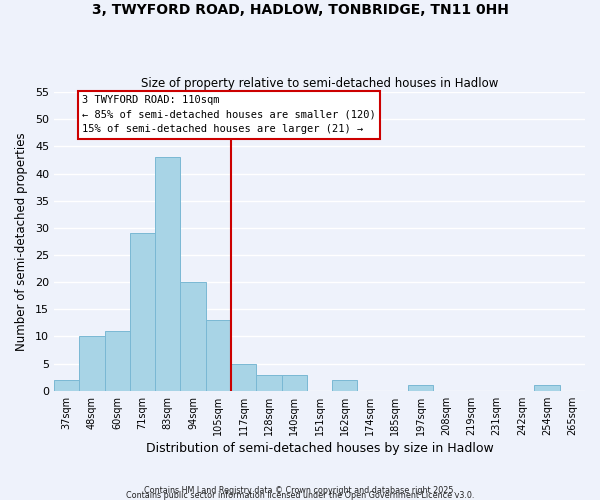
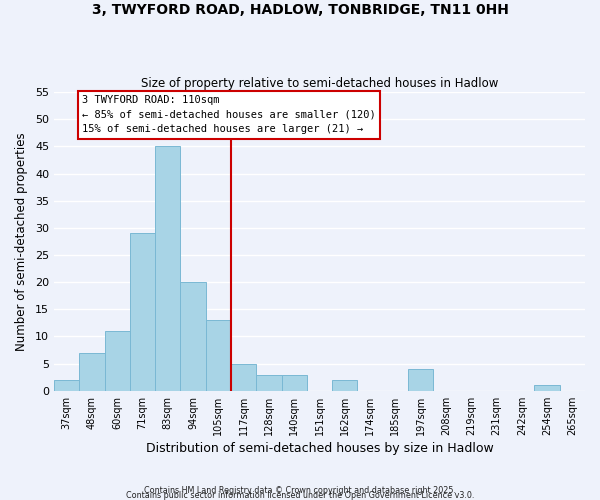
48sqm: 10 -> 7
83sqm: 43 -> 45
197sqm: 1 -> 4
